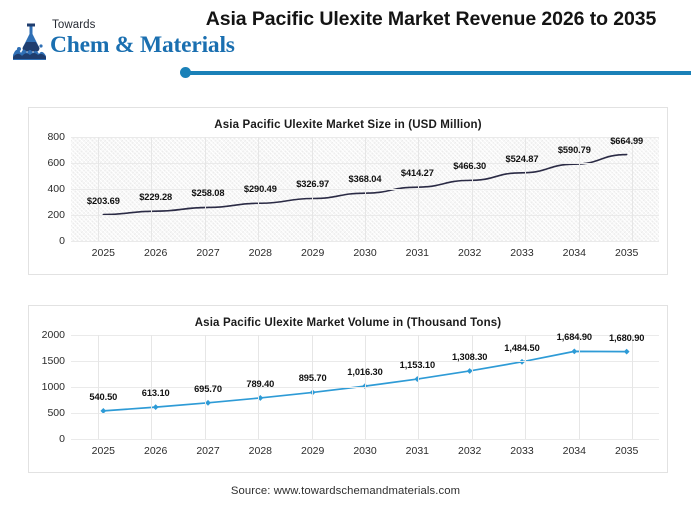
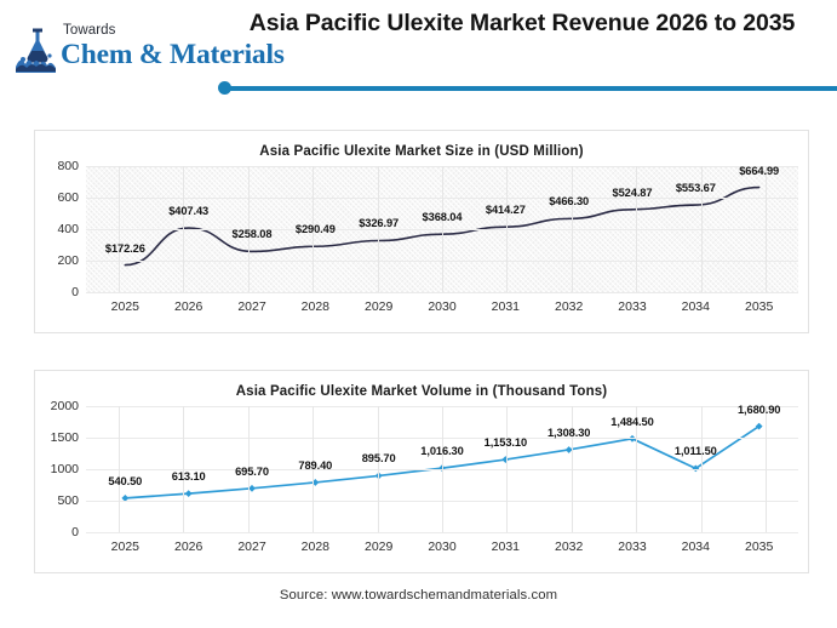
Asia Pacific Ulexite Market Size in (USD Million)/2025: $203.69 -> $172.26
Asia Pacific Ulexite Market Size in (USD Million)/2026: $229.28 -> $407.43
Asia Pacific Ulexite Market Size in (USD Million)/2034: $590.79 -> $553.67
Asia Pacific Ulexite Market Volume in (Thousand Tons)/2034: 1,684.90 -> 1,011.50
